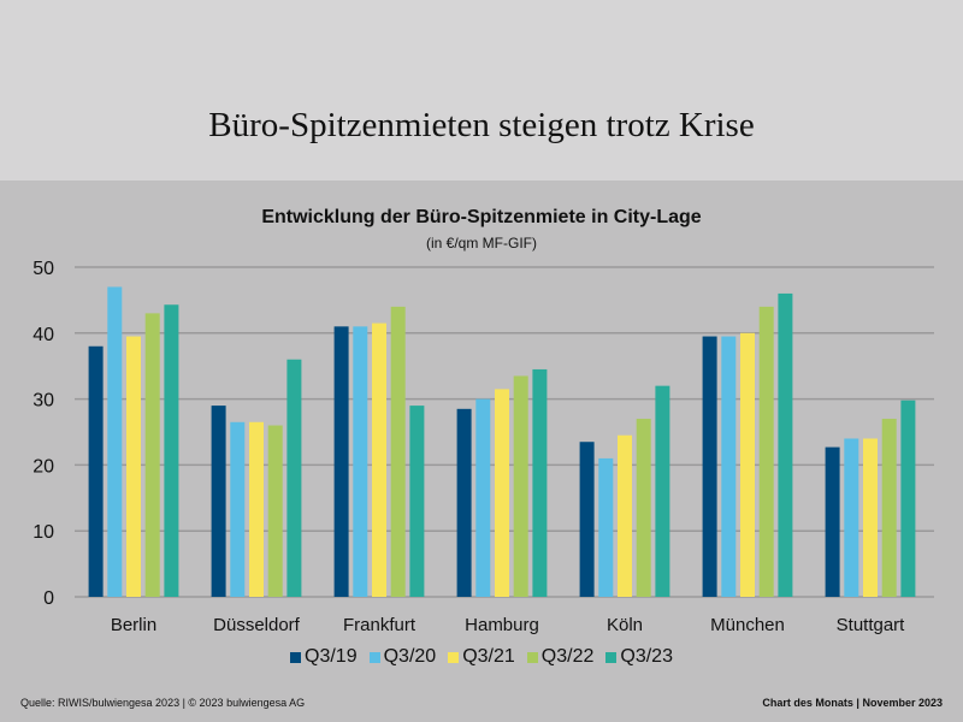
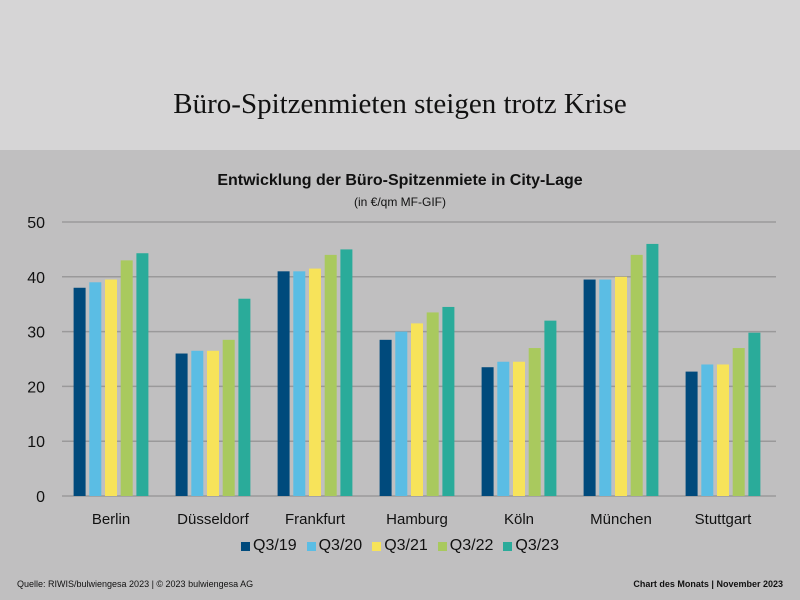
Q3/20/Berlin: 47 -> 39
Q3/19/Düsseldorf: 29 -> 26
Q3/22/Düsseldorf: 26 -> 28
Q3/23/Frankfurt: 29 -> 45
Q3/20/Köln: 21 -> 24
